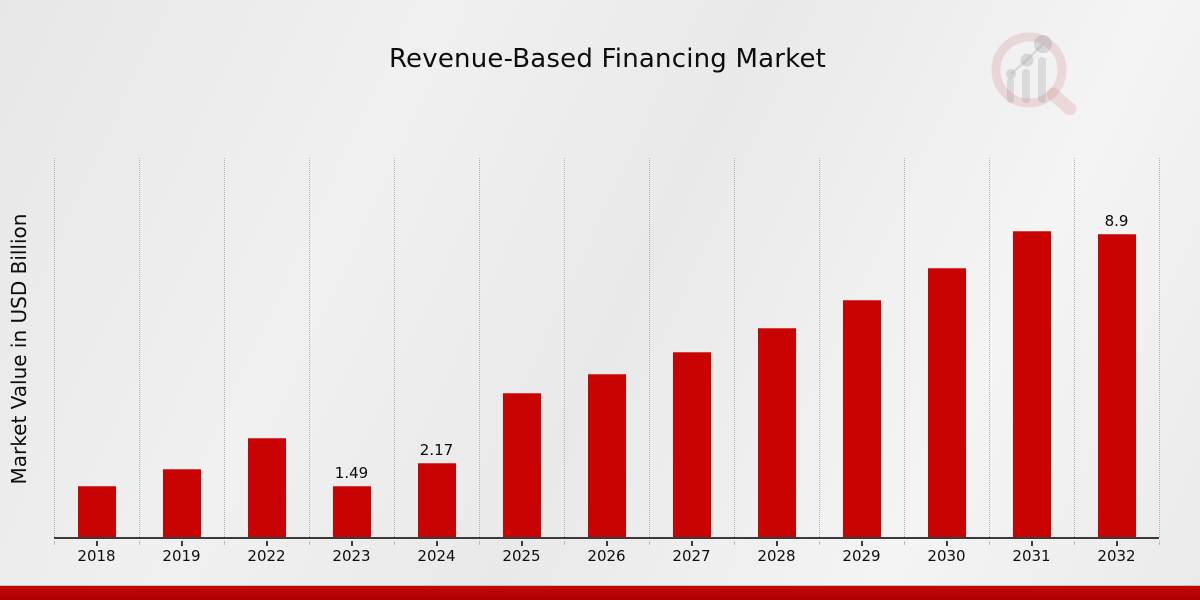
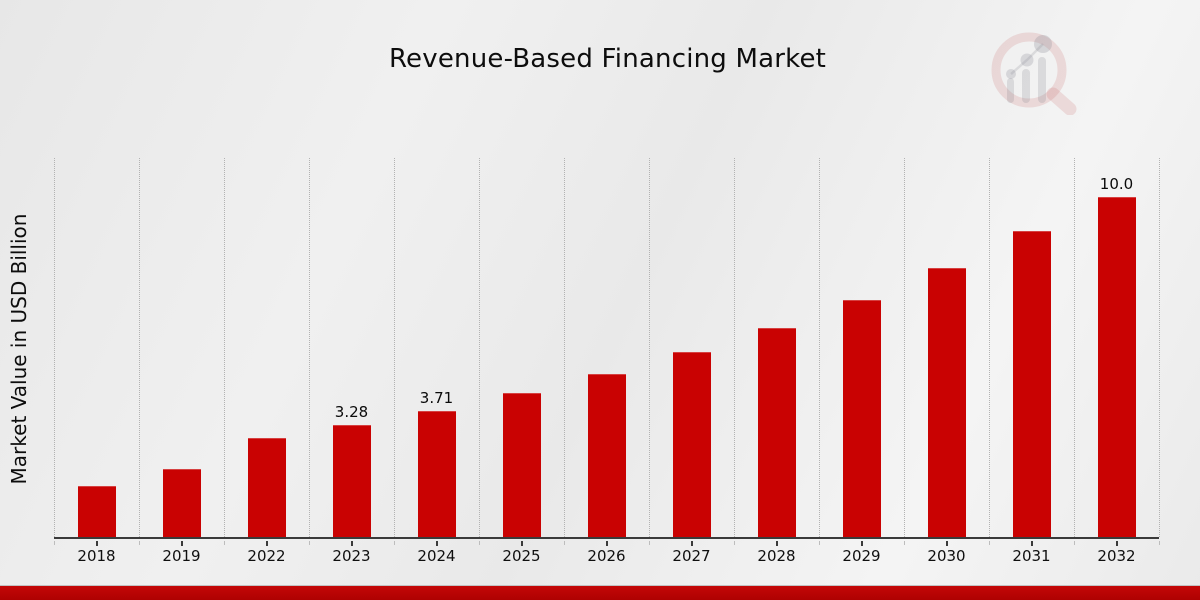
2023: 1.49 -> 3.28
2024: 2.17 -> 3.71
2032: 8.9 -> 10.0
